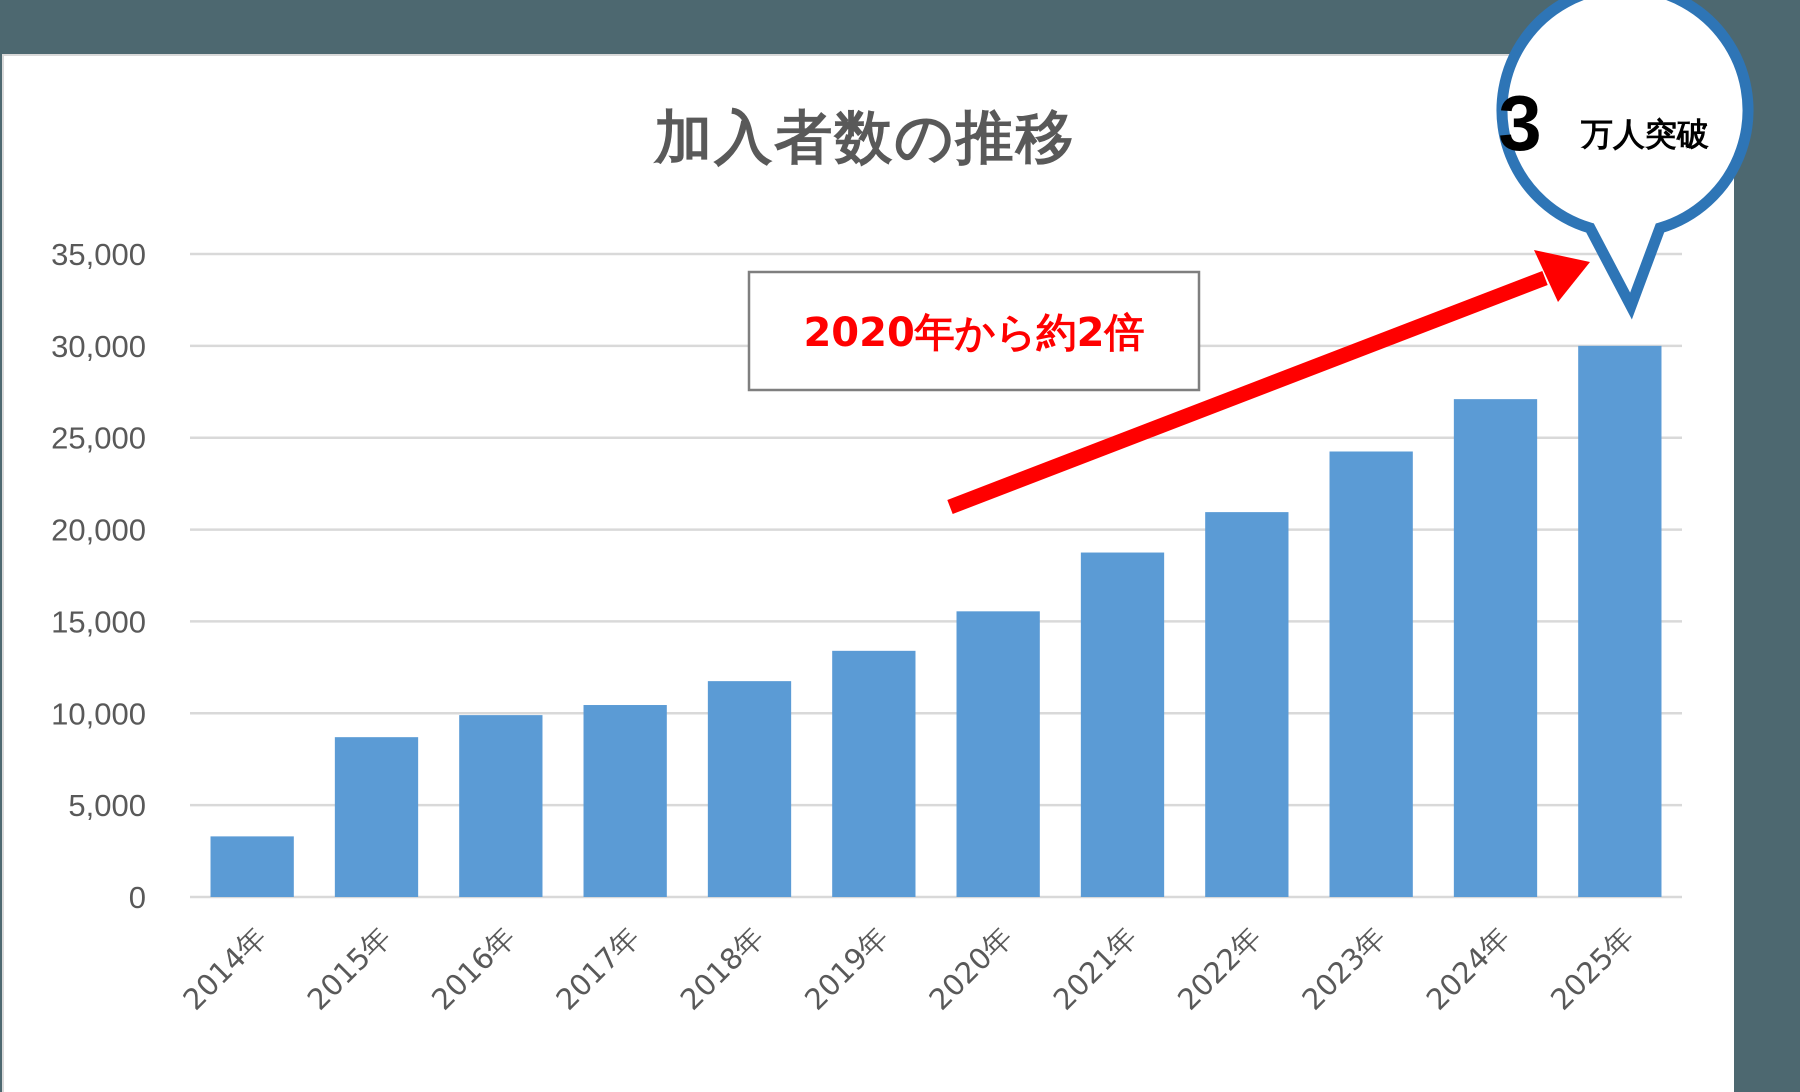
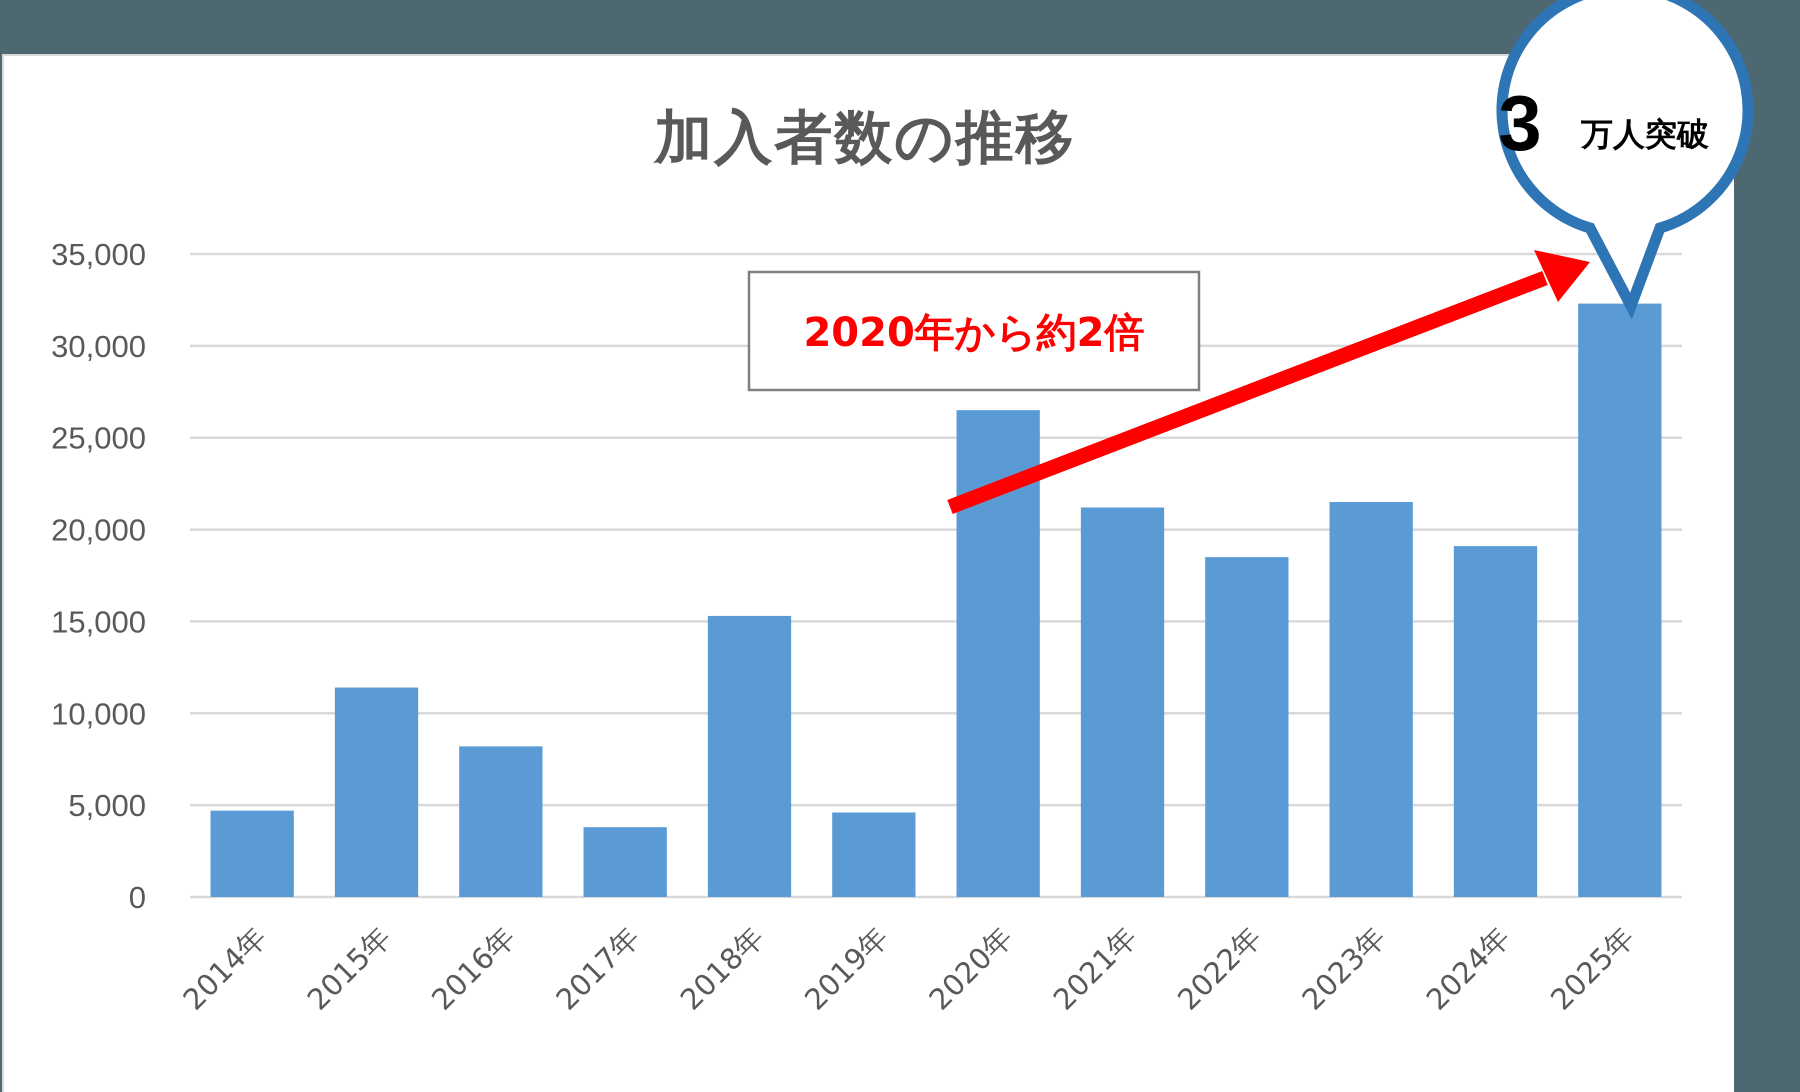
2014年: 3300 -> 4700
2015年: 8700 -> 11400
2016年: 9900 -> 8200
2017年: 10400 -> 3800
2018年: 11800 -> 15300
2019年: 13400 -> 4600
2020年: 15600 -> 26500
2021年: 18800 -> 21200
2022年: 21000 -> 18500
2023年: 24200 -> 21500
2024年: 27100 -> 19100
2025年: 30000 -> 32300
